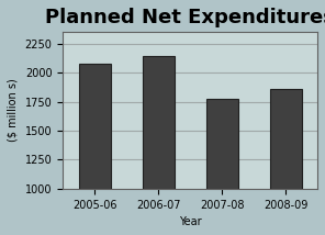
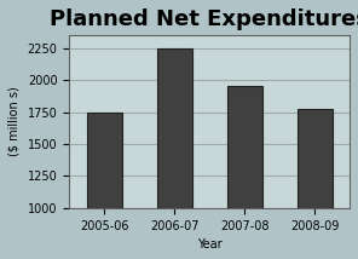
2005-06: 2080 -> 1750
2006-07: 2140 -> 2250
2007-08: 1770 -> 1950
2008-09: 1860 -> 1780
